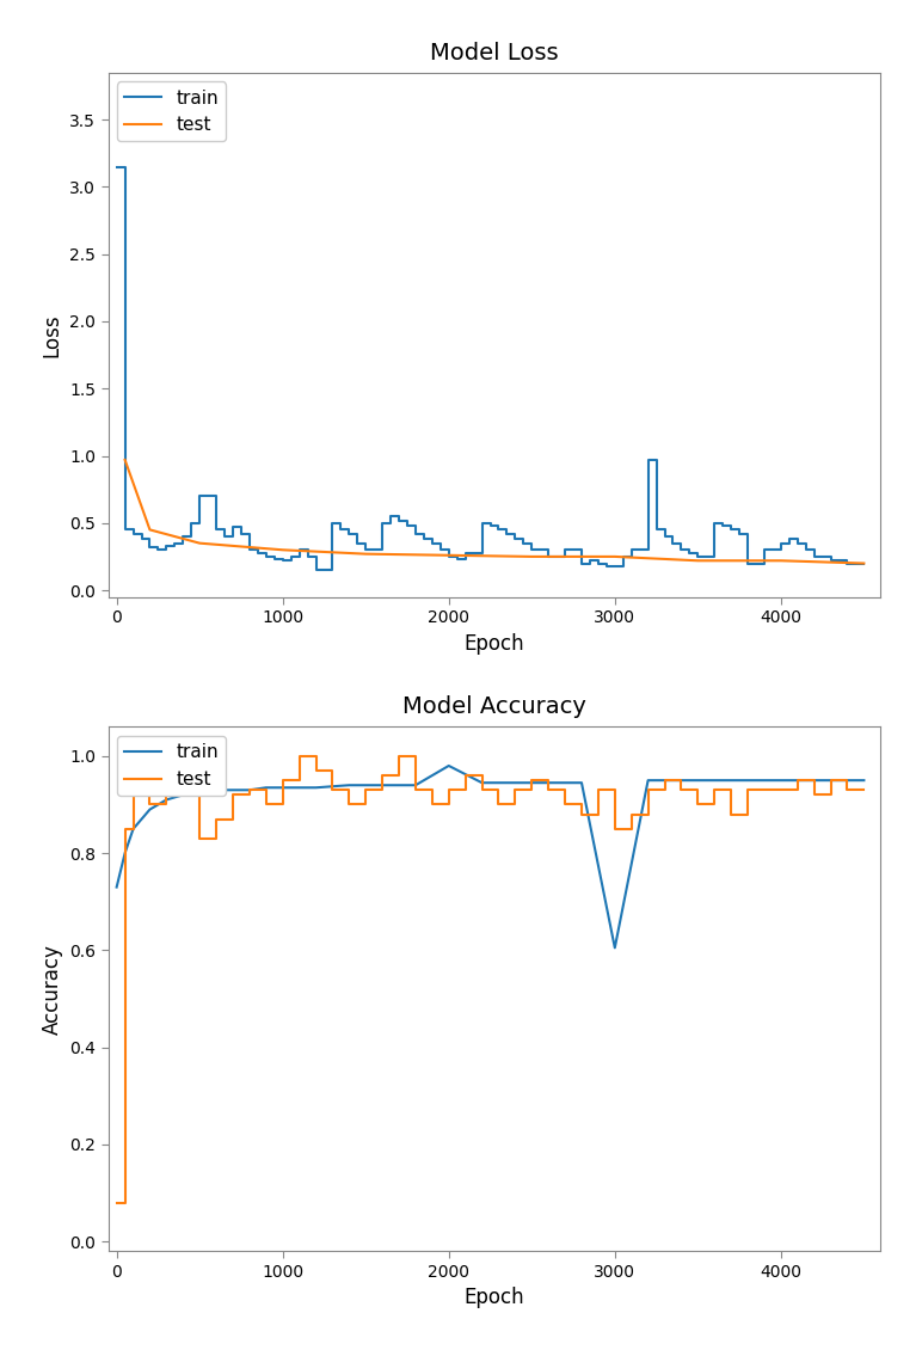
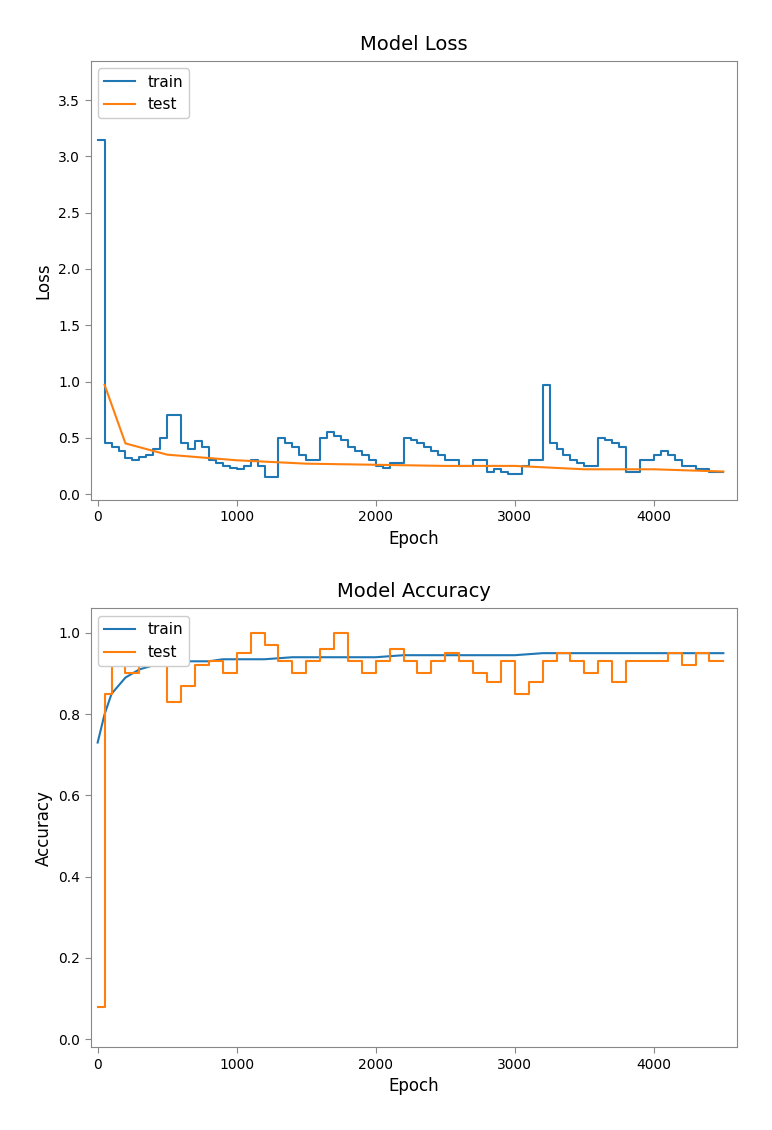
Model Accuracy/train/2000: 0.980 -> 0.940
Model Accuracy/train/3000: 0.605 -> 0.945
